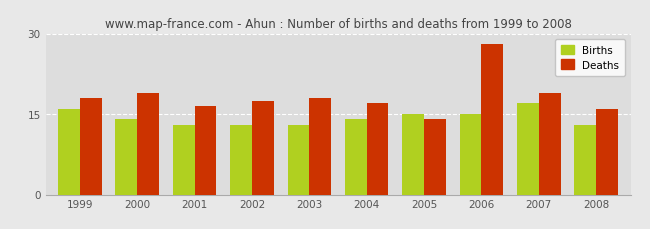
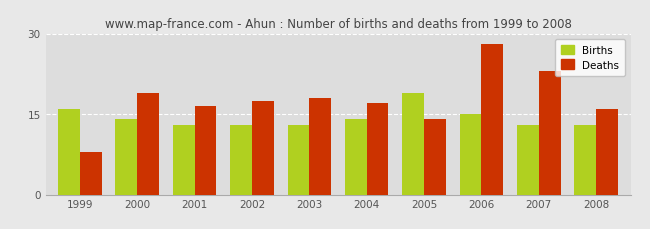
Deaths/1999: 18.0 -> 8.0
Births/2005: 15 -> 19
Births/2007: 17 -> 13
Deaths/2007: 19.0 -> 23.0
